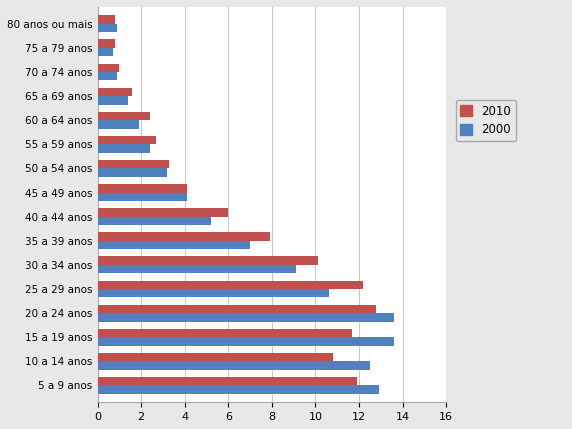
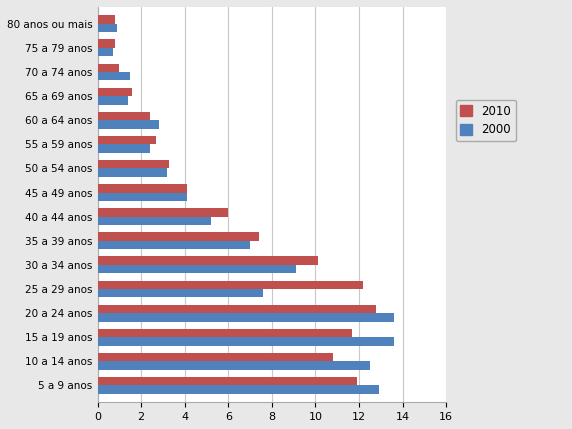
2000/70 a 74 anos: 0.9 -> 1.5
2000/60 a 64 anos: 1.9 -> 2.8
2010/35 a 39 anos: 7.9 -> 7.4
2000/25 a 29 anos: 10.6 -> 7.6
